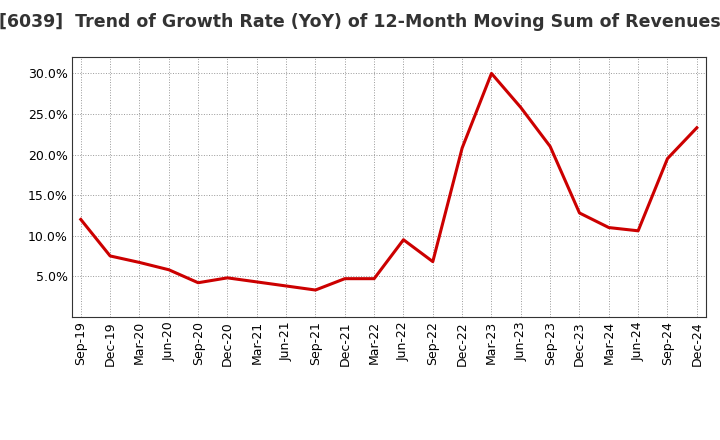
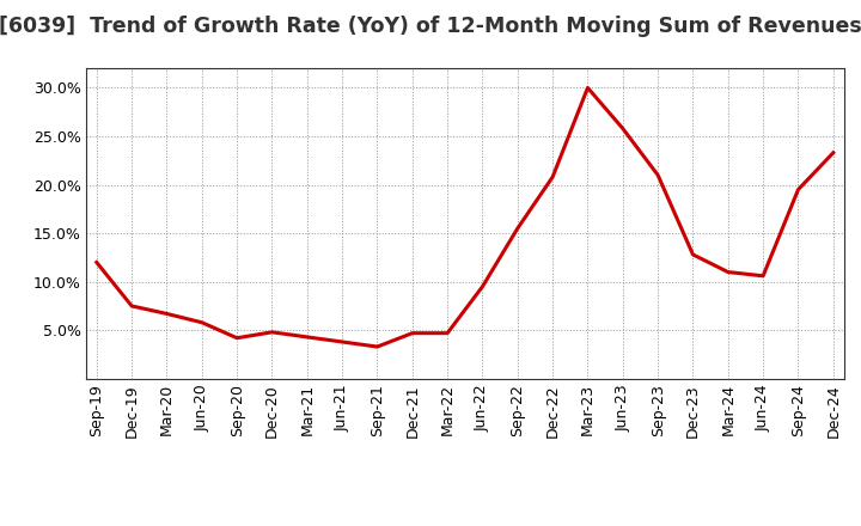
Sep-22: 6.8% -> 15.5%
